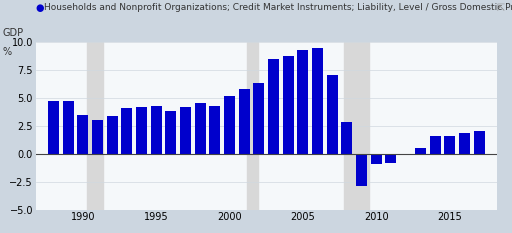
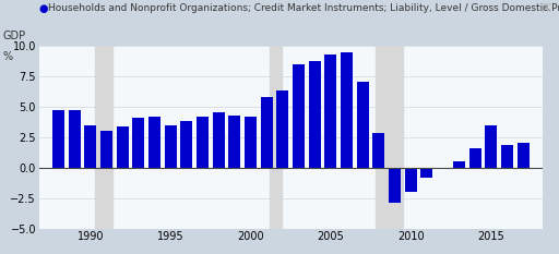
1995: 4.3 -> 3.5
2000: 5.2 -> 4.2
2010: -0.9 -> -2.0
2015: 1.6 -> 3.5
